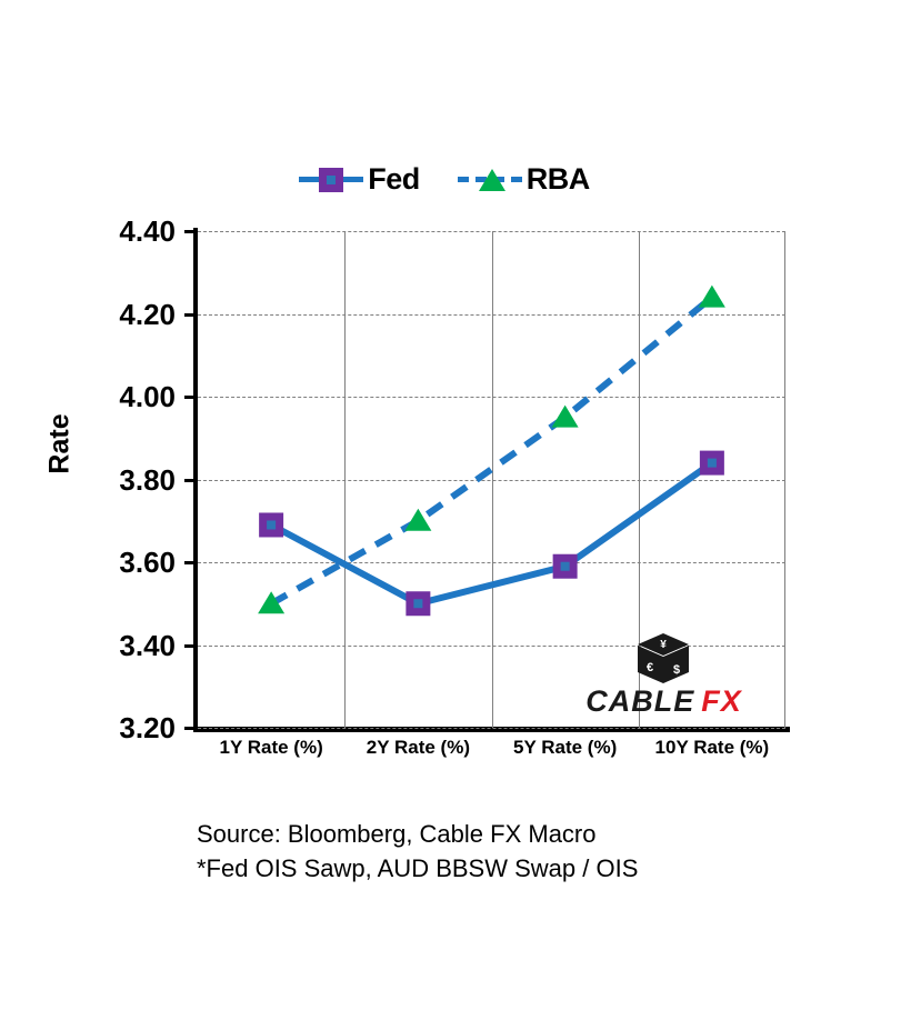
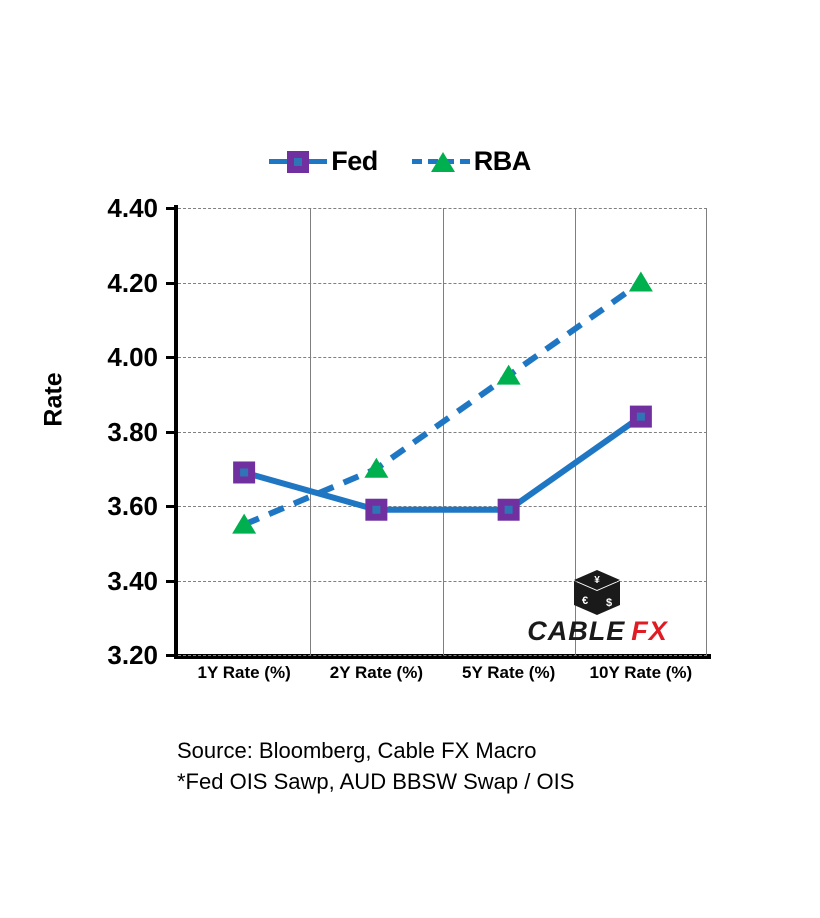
RBA/1Y Rate (%): 3.50 -> 3.55
Fed/2Y Rate (%): 3.50 -> 3.59
RBA/10Y Rate (%): 4.24 -> 4.20
